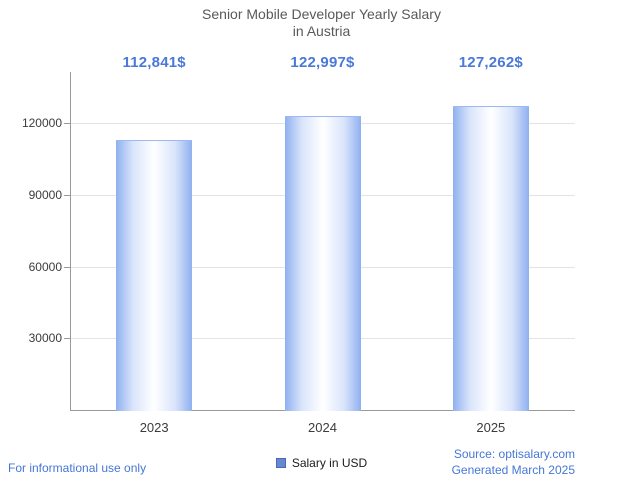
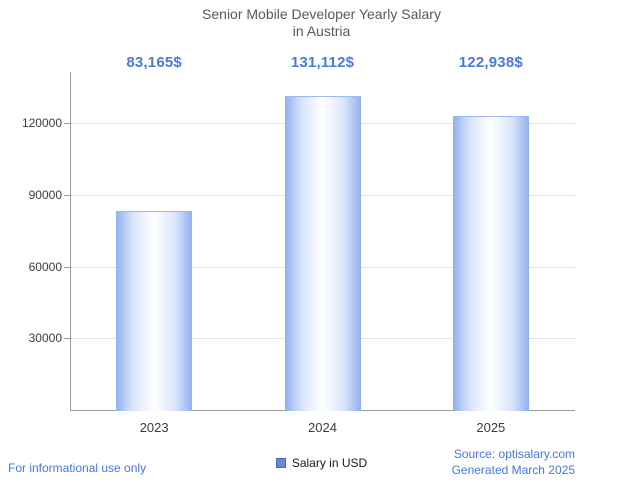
2023: 112,841 -> 83,165
2024: 122,997 -> 131,112
2025: 127,262 -> 122,938
